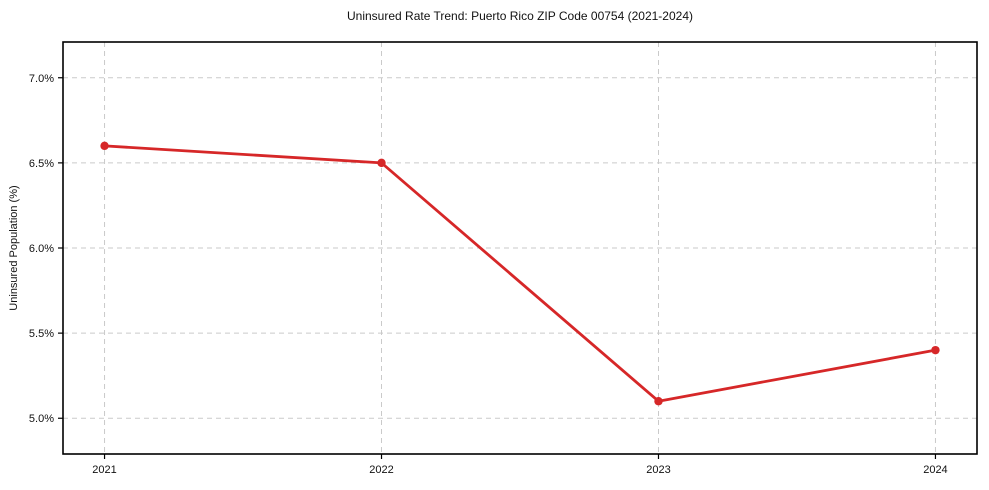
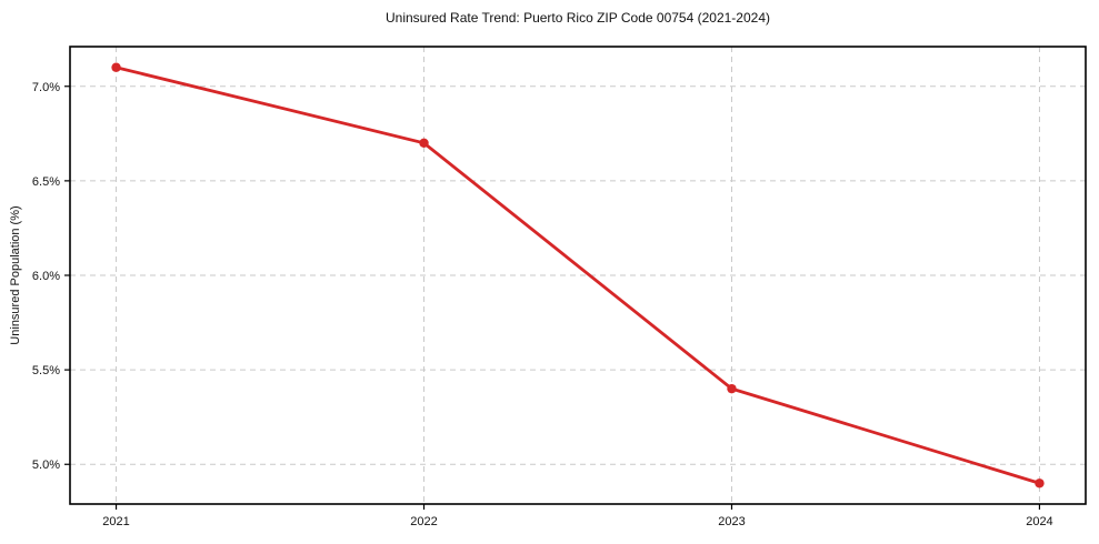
2021: 6.6% -> 7.1%
2022: 6.5% -> 6.7%
2023: 5.1% -> 5.4%
2024: 5.4% -> 4.9%
